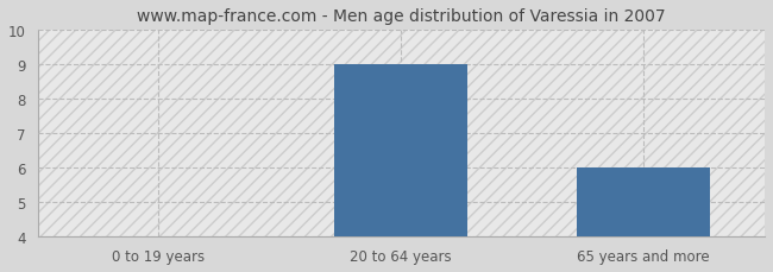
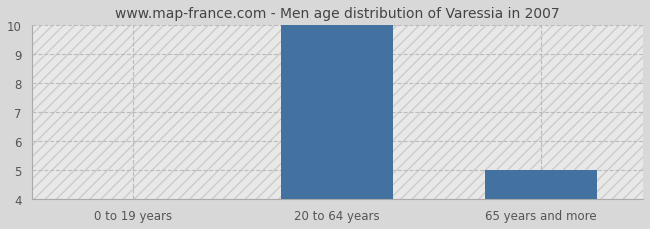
20 to 64 years: 9.00 -> 10.00
65 years and more: 6.00 -> 5.00
